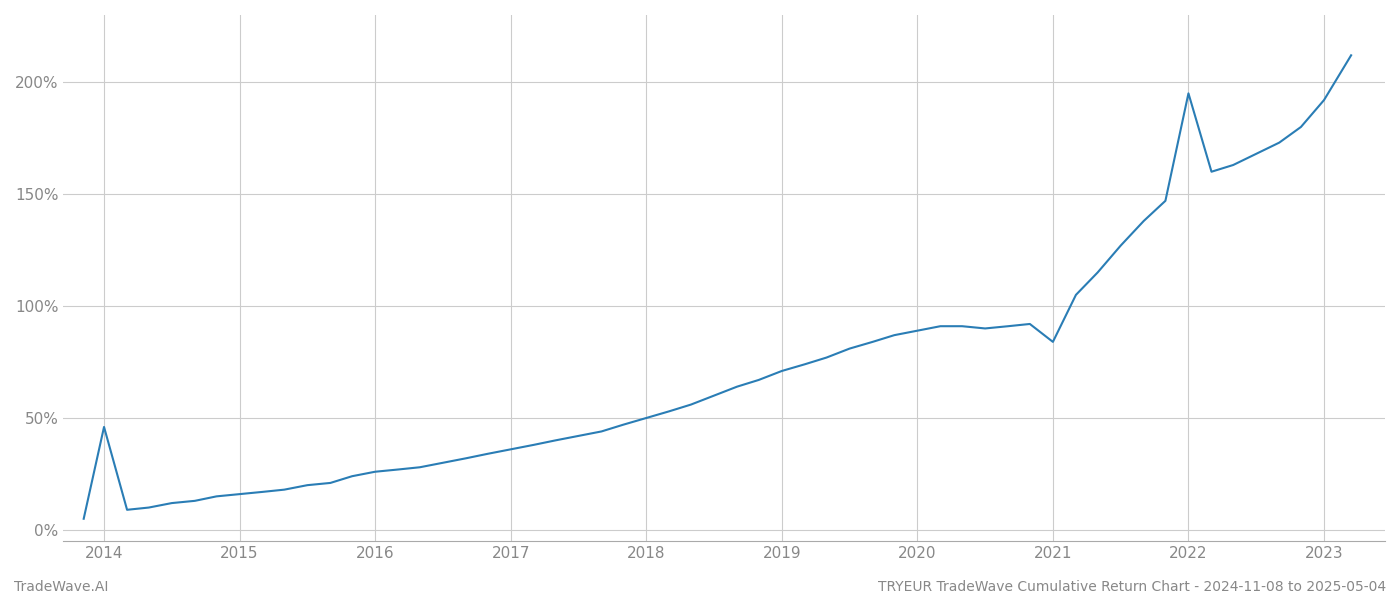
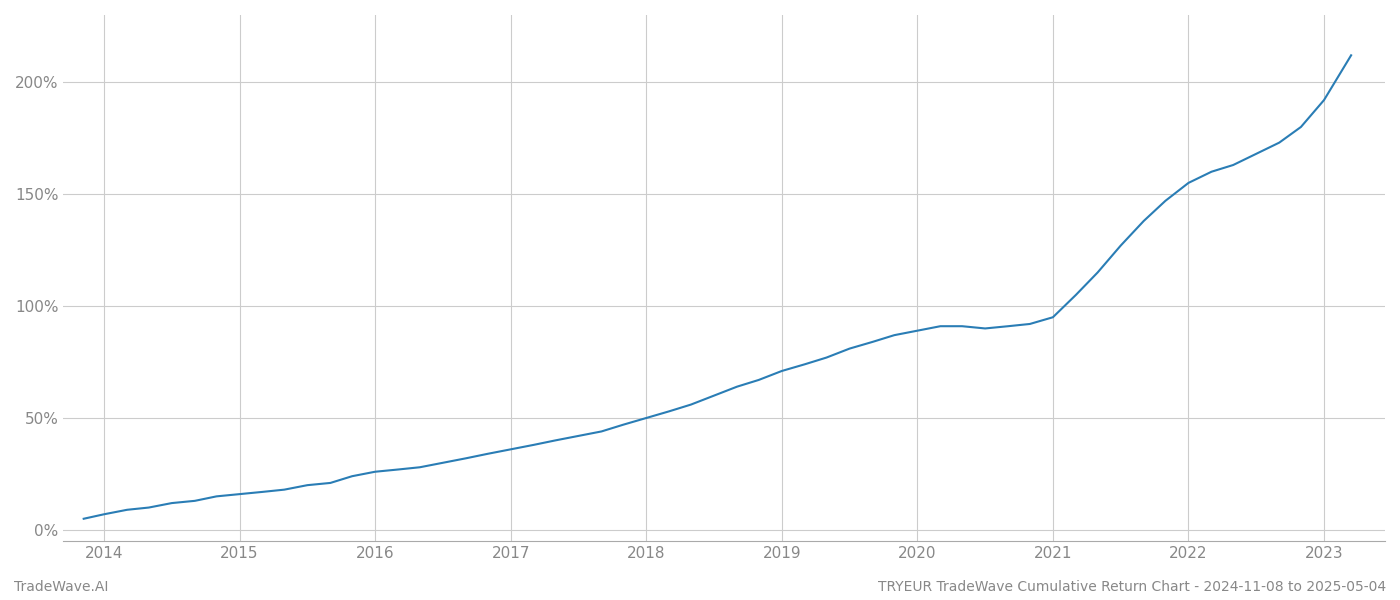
2014: 46% -> 7%
2021: 84% -> 95%
2022: 195% -> 155%
